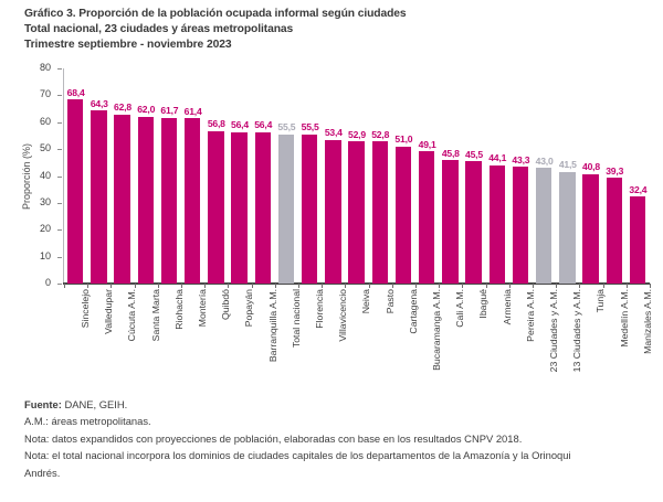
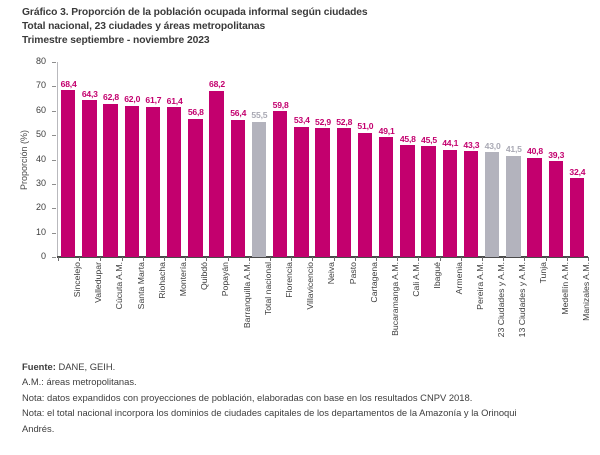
Popayán: 56,4 -> 68,2
Florencia: 55,5 -> 59,8
